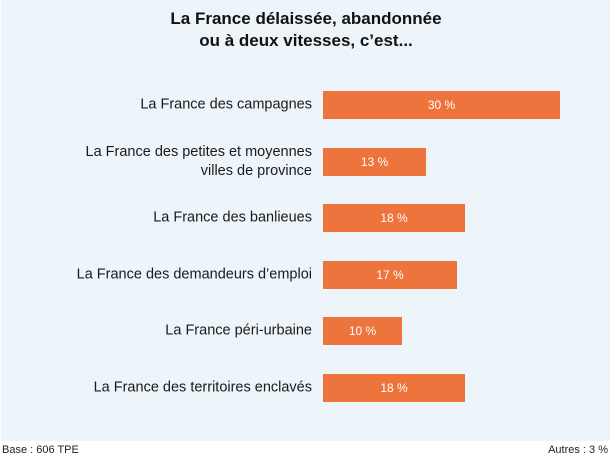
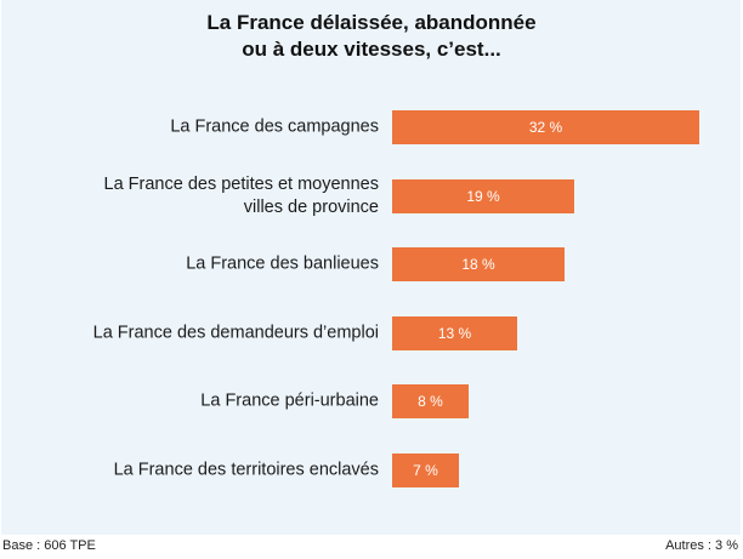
La France des campagnes: 30 -> 32
La France des petites et moyennes villes de province: 13 -> 19
La France des demandeurs d’emploi: 17 -> 13
La France péri-urbaine: 10 -> 8
La France des territoires enclavés: 18 -> 7
